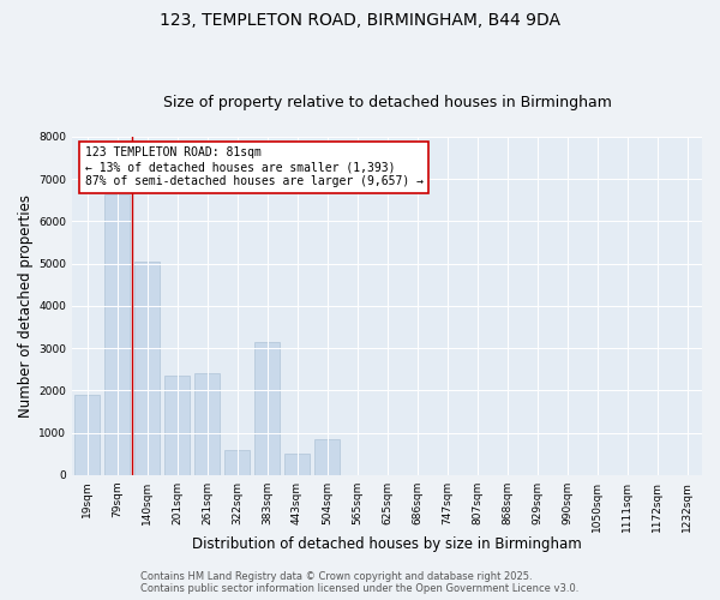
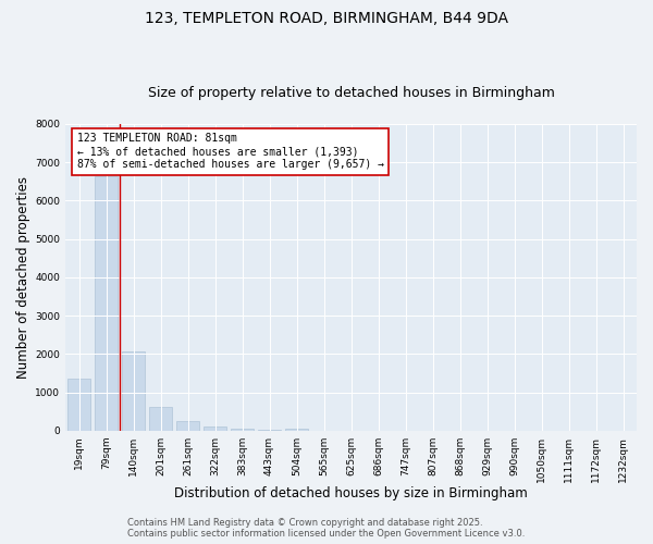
19sqm: 1900 -> 1350
140sqm: 5050 -> 2080
201sqm: 2350 -> 620
261sqm: 2400 -> 250
322sqm: 600 -> 120
383sqm: 3150 -> 60
443sqm: 500 -> 30
504sqm: 850 -> 40
